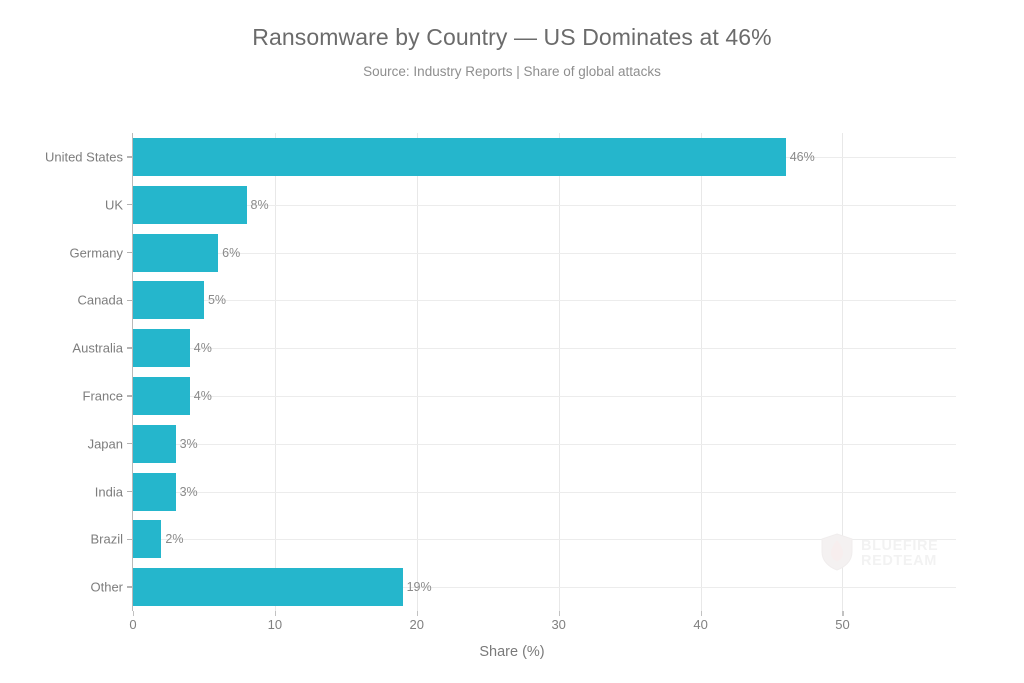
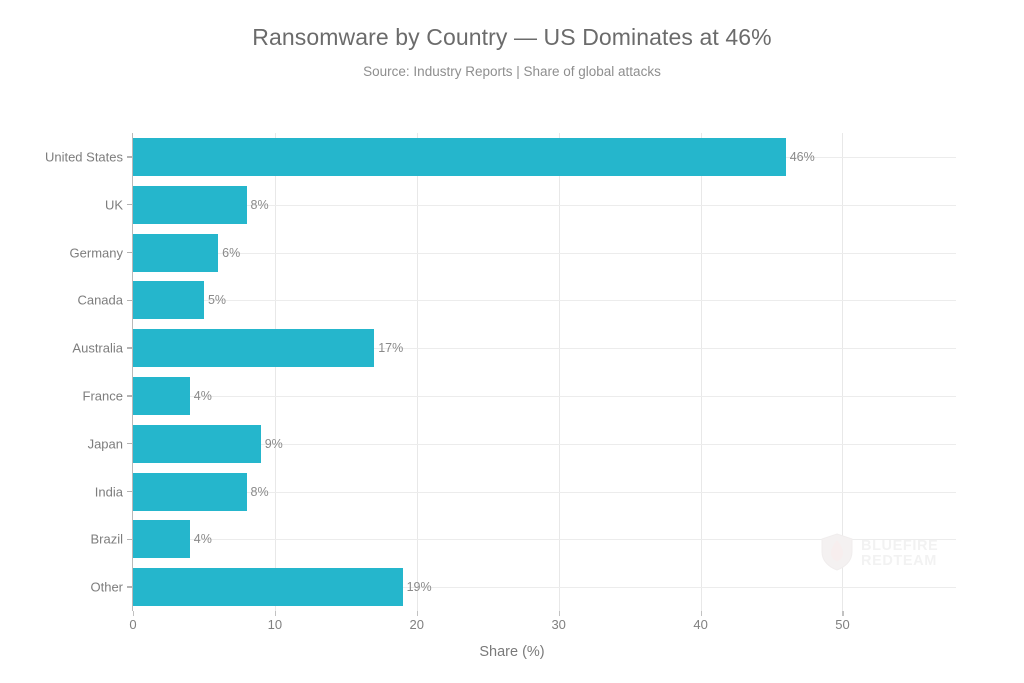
Australia: 4% -> 17%
Japan: 3% -> 9%
India: 3% -> 8%
Brazil: 2% -> 4%
